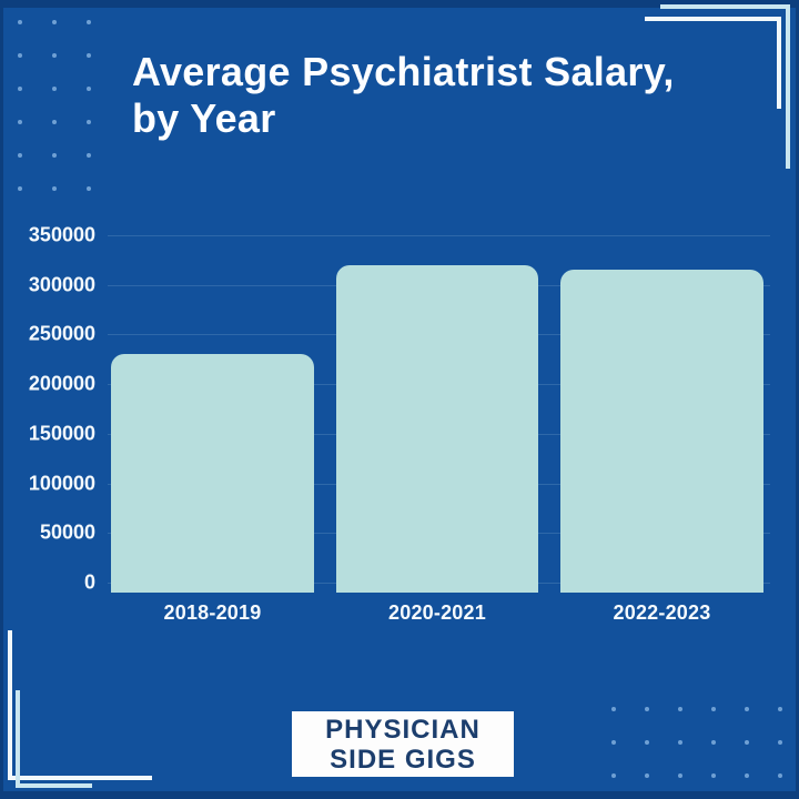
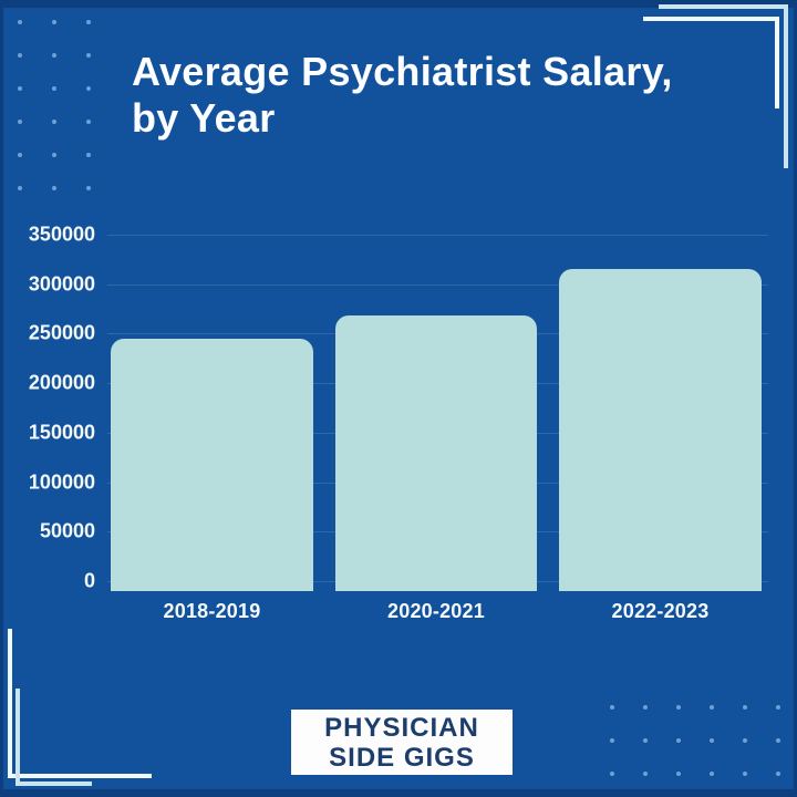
2018-2019: 230000 -> 240000
2020-2021: 320000 -> 270000
